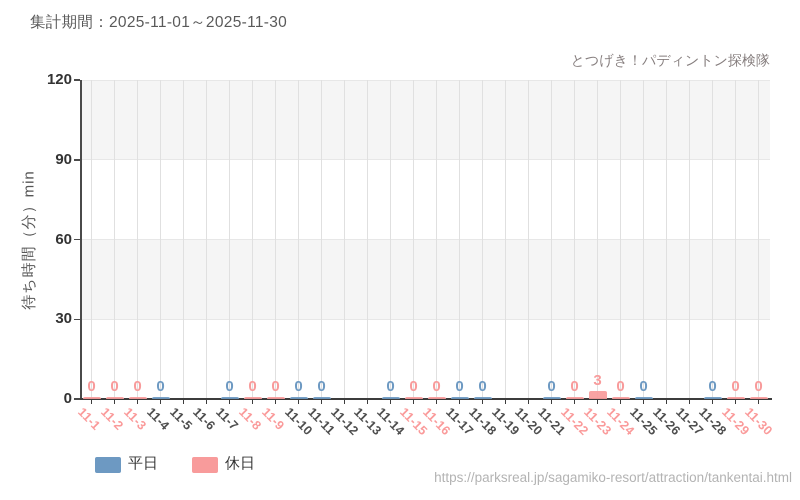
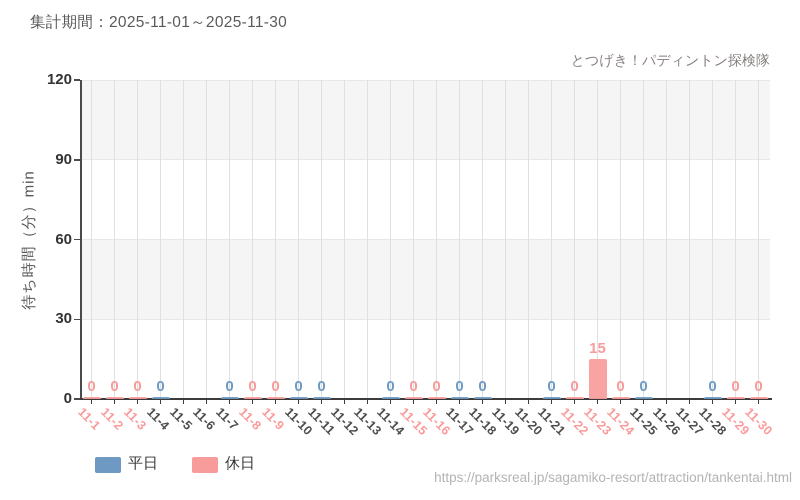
休日/11-23: 3 -> 15
